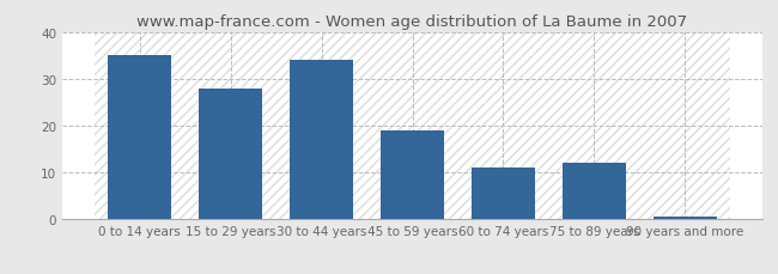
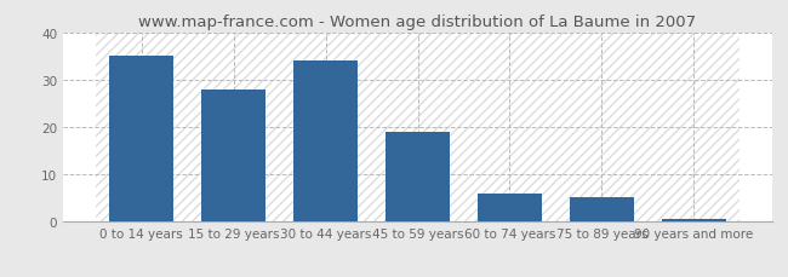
60 to 74 years: 11.0 -> 6.0
75 to 89 years: 12.0 -> 5.0
